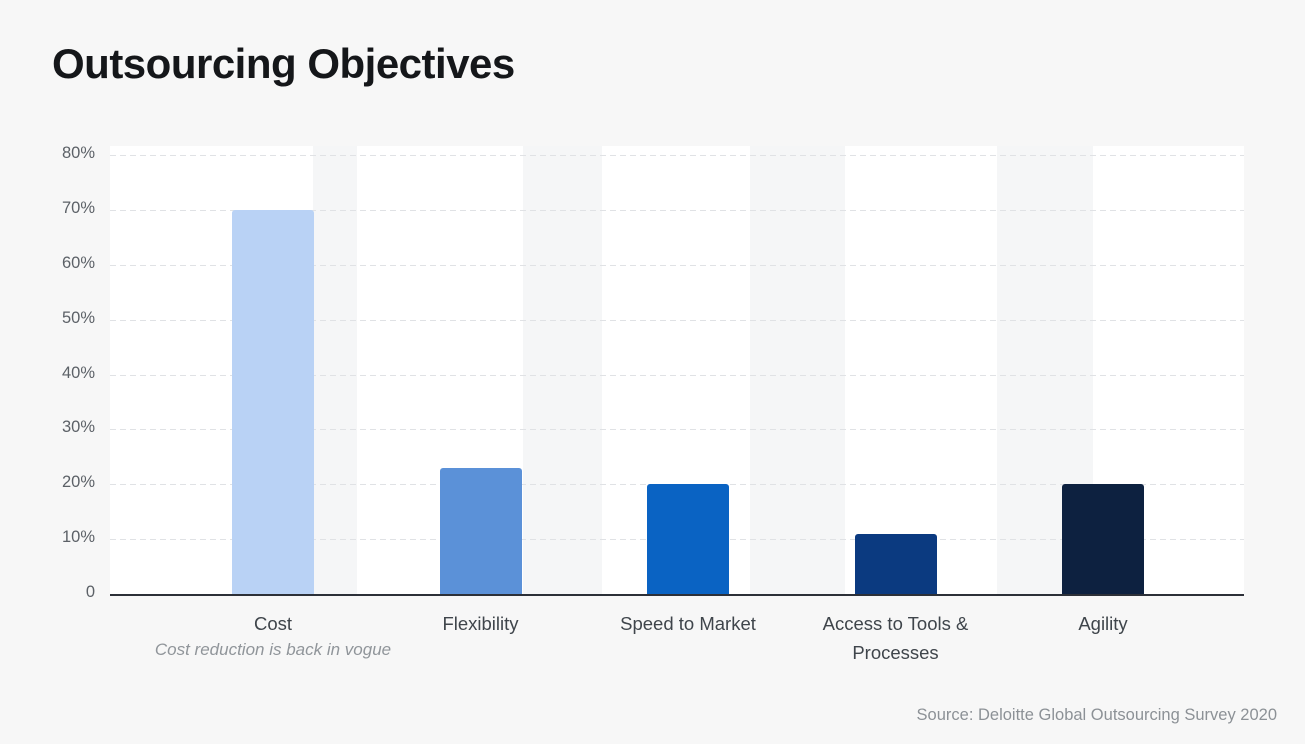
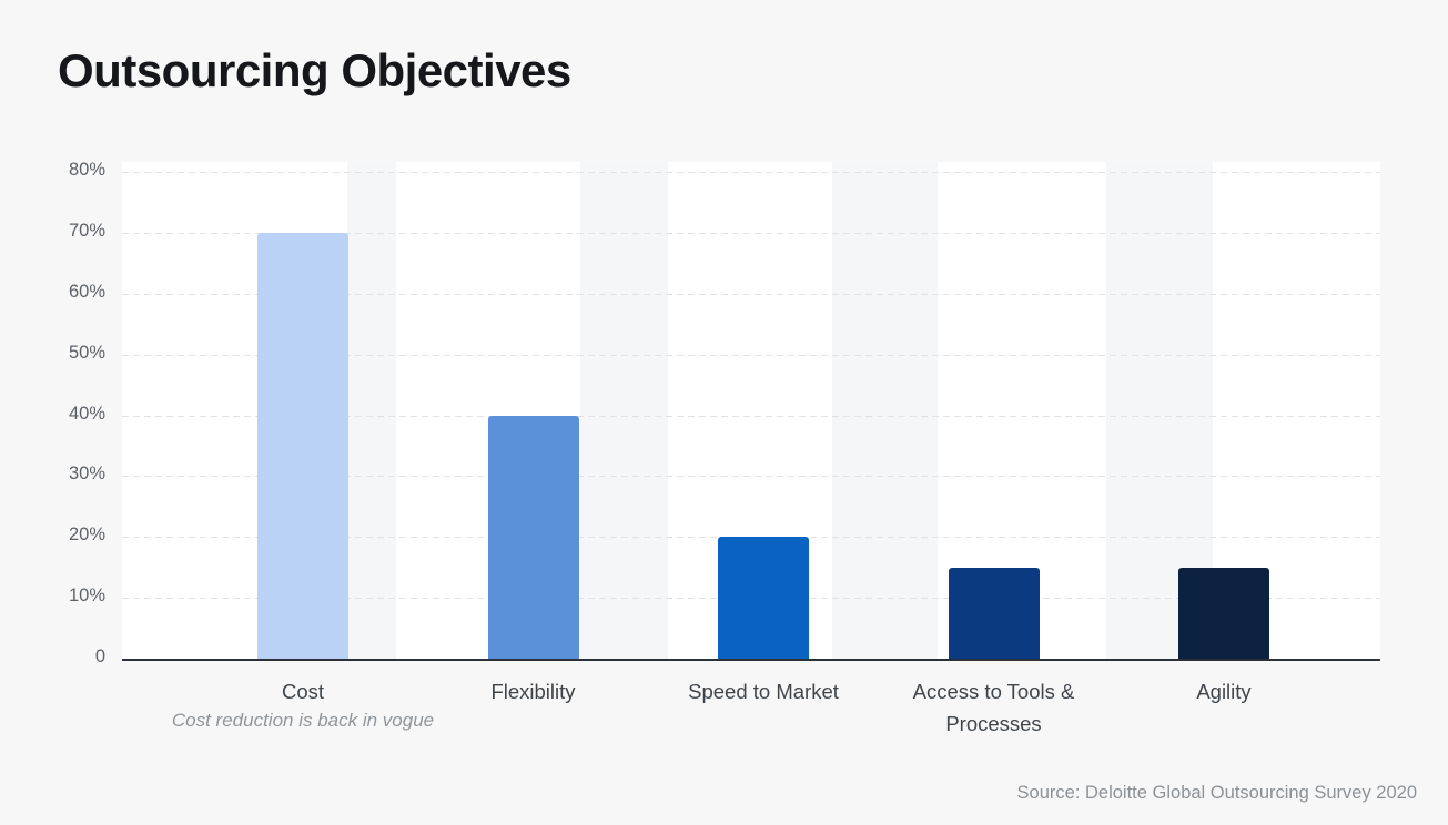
Flexibility: 23% -> 40%
Access to Tools & Processes: 11% -> 15%
Agility: 20% -> 15%
